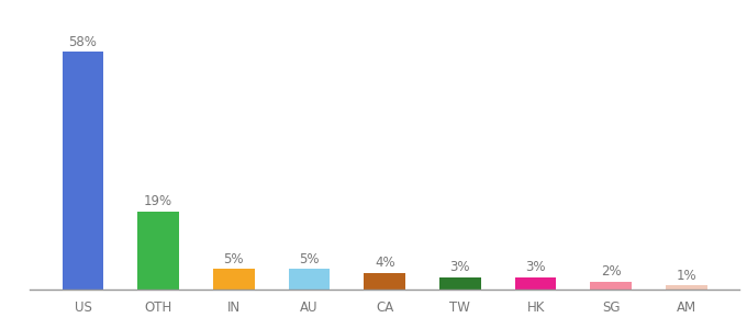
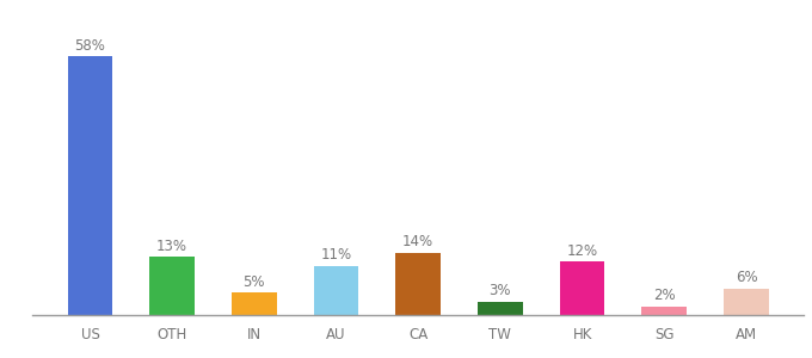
OTH: 19% -> 13%
AU: 5% -> 11%
CA: 4% -> 14%
HK: 3% -> 12%
AM: 1% -> 6%
